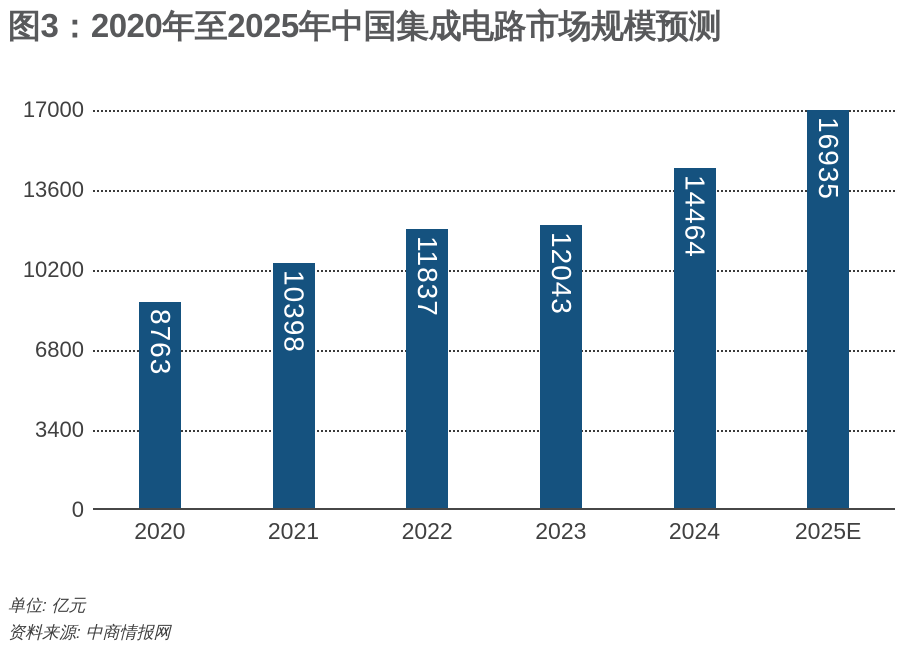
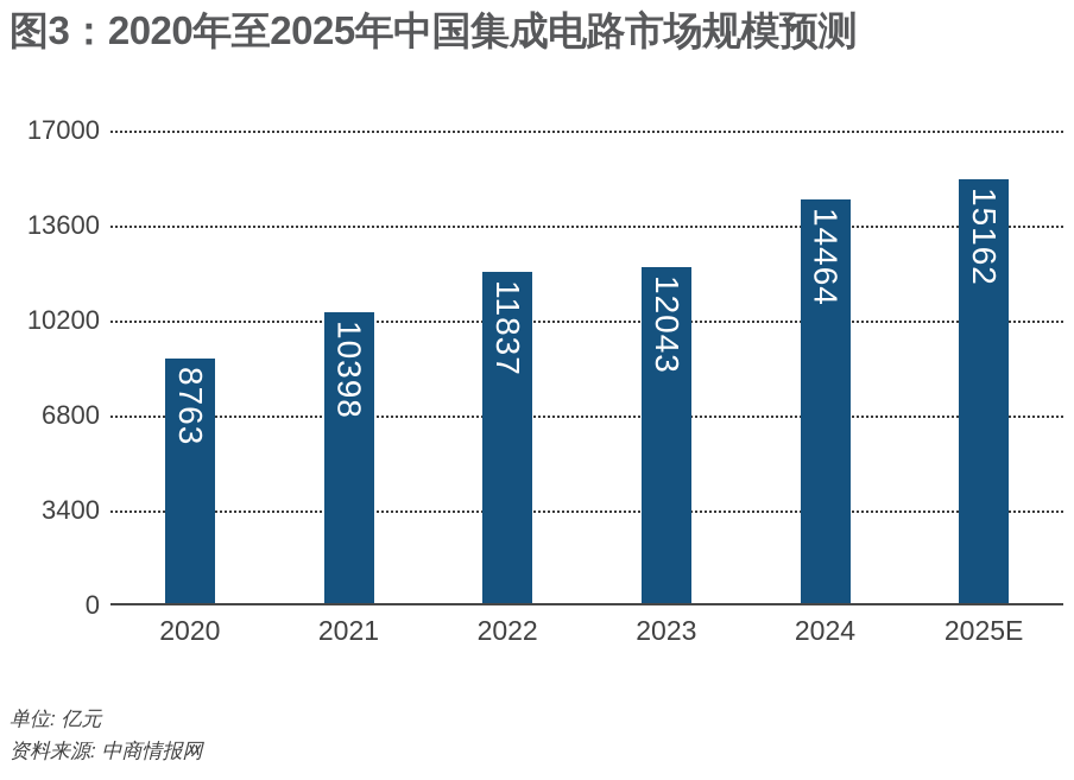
2025E: 16935 -> 15162
